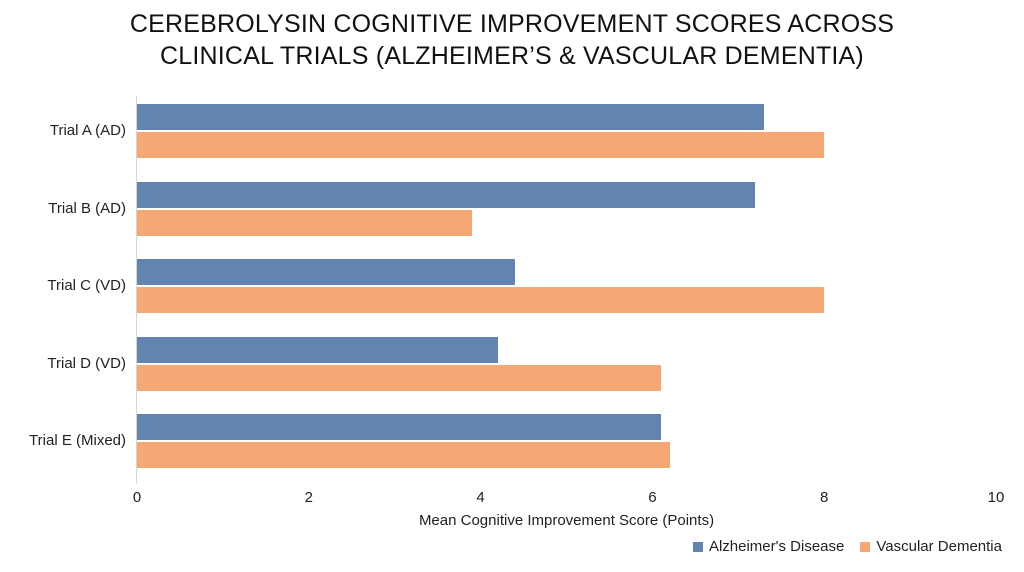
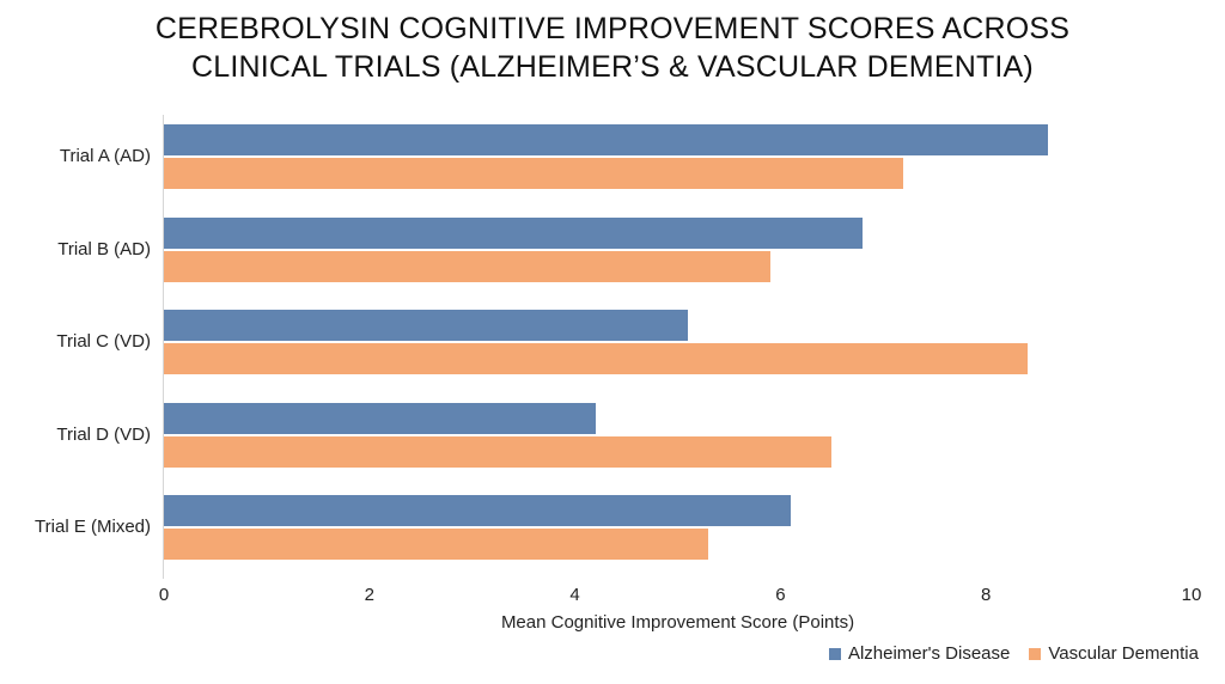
Alzheimer's Disease/Trial A (AD): 7.3 -> 8.6
Vascular Dementia/Trial A (AD): 8.0 -> 7.2
Alzheimer's Disease/Trial B (AD): 7.2 -> 6.8
Vascular Dementia/Trial B (AD): 3.9 -> 5.9
Alzheimer's Disease/Trial C (VD): 4.4 -> 5.1
Vascular Dementia/Trial C (VD): 8.0 -> 8.4
Vascular Dementia/Trial D (VD): 6.1 -> 6.5
Vascular Dementia/Trial E (Mixed): 6.2 -> 5.3
